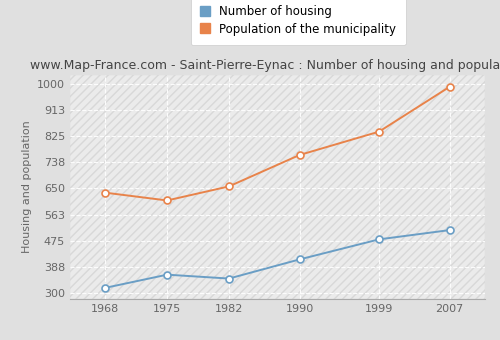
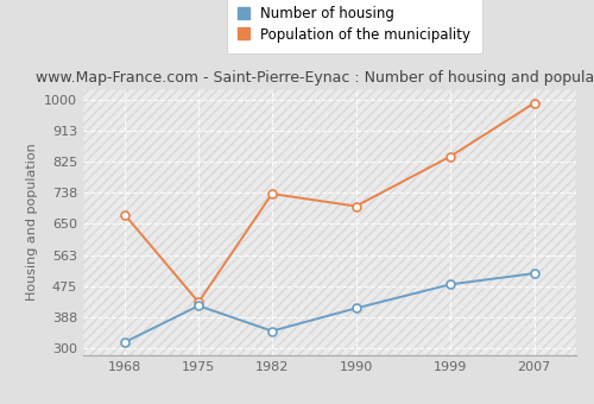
Population of the municipality/1968: 636 -> 675
Number of housing/1975: 362 -> 420
Population of the municipality/1975: 610 -> 430
Population of the municipality/1982: 657 -> 735
Population of the municipality/1990: 762 -> 700
